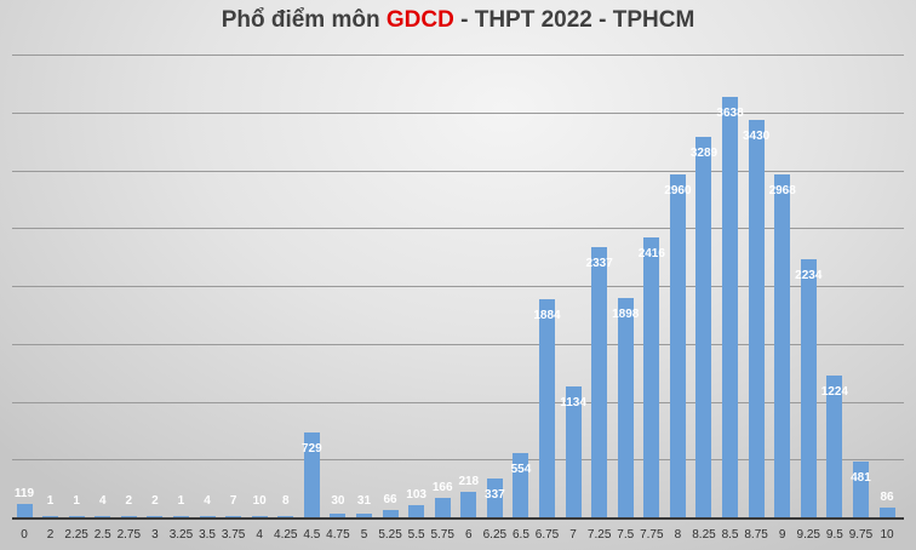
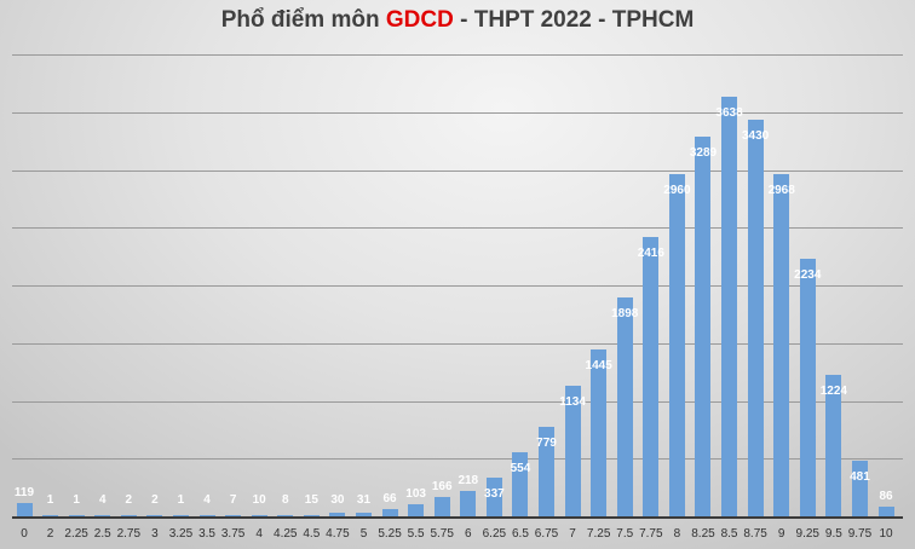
4.5: 729 -> 15
6.75: 1884 -> 779
7.25: 2337 -> 1445
